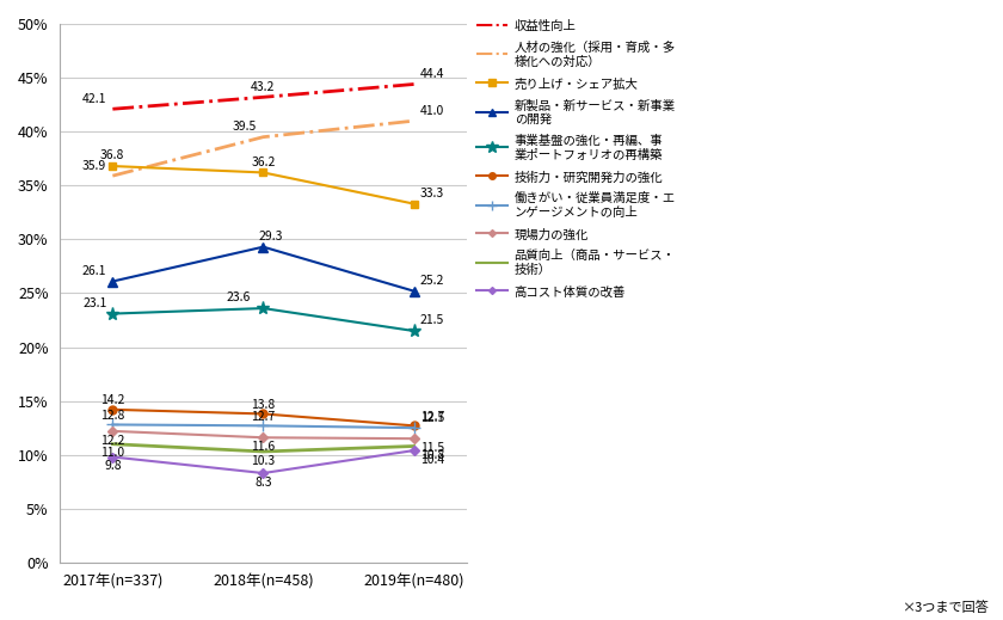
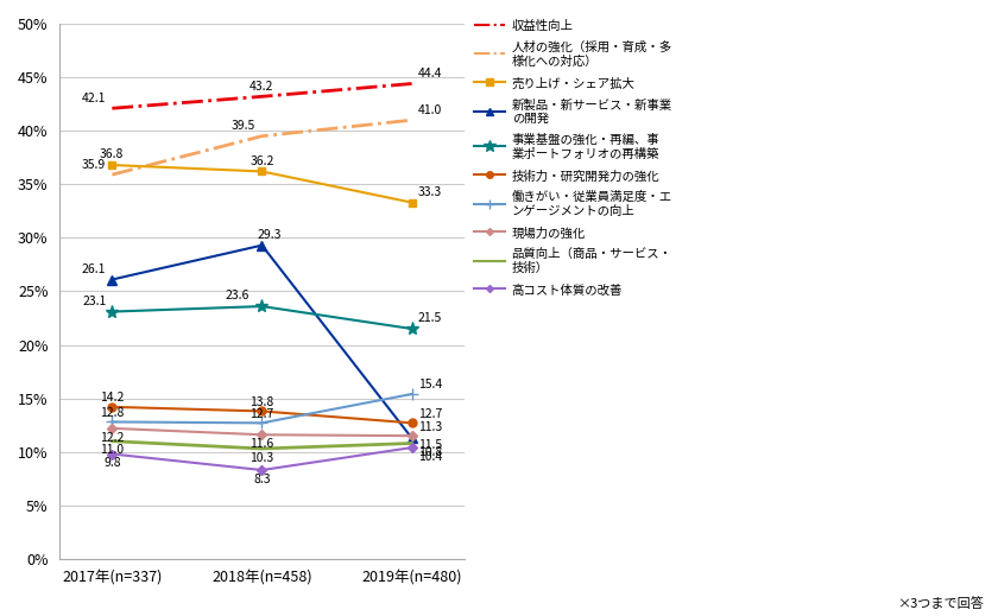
新製品・新サービス・新事業 の開発/2019年(n=480): 25.2 -> 11.3
働きがい・従業員満足度・エ ンゲージメントの向上/2019年(n=480): 12.5% -> 15.4%
